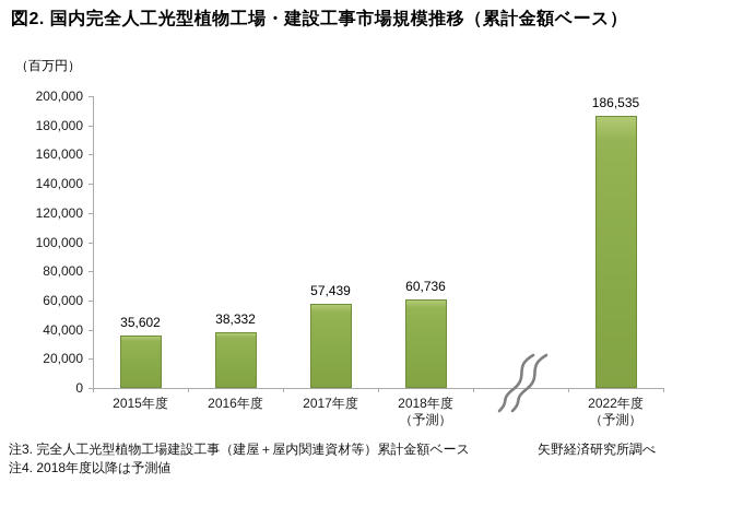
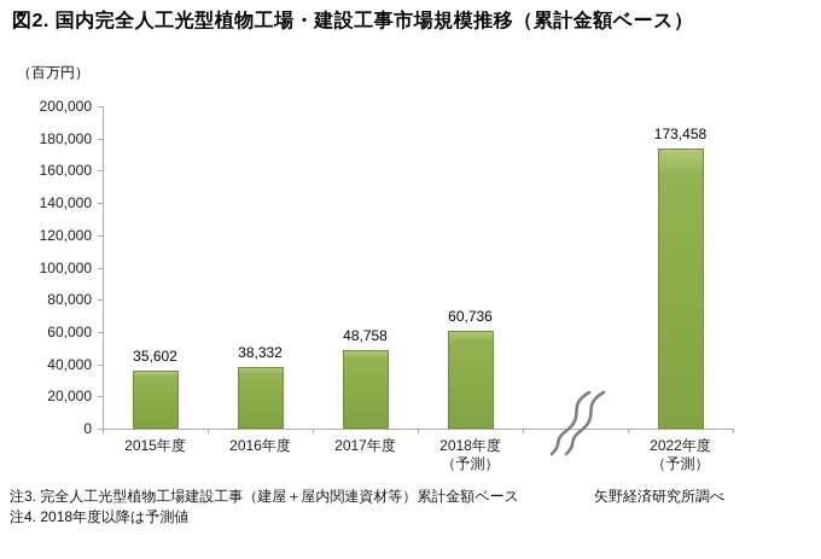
2017年度: 57,439 -> 48,758
2022年度: 186,535 -> 173,458
